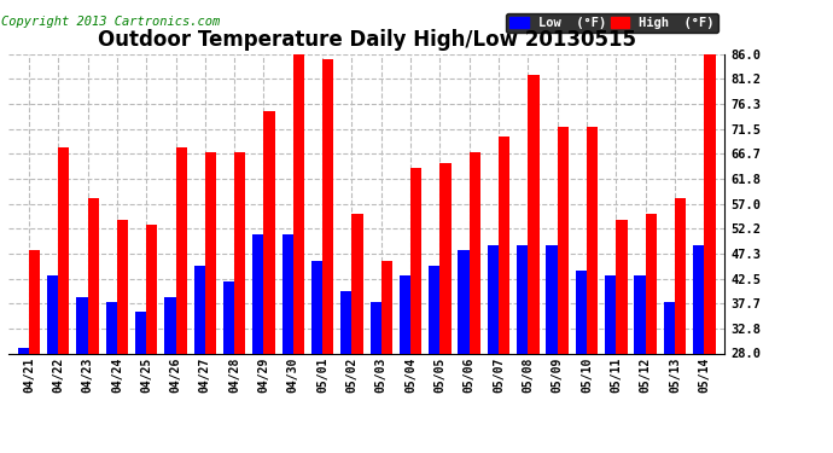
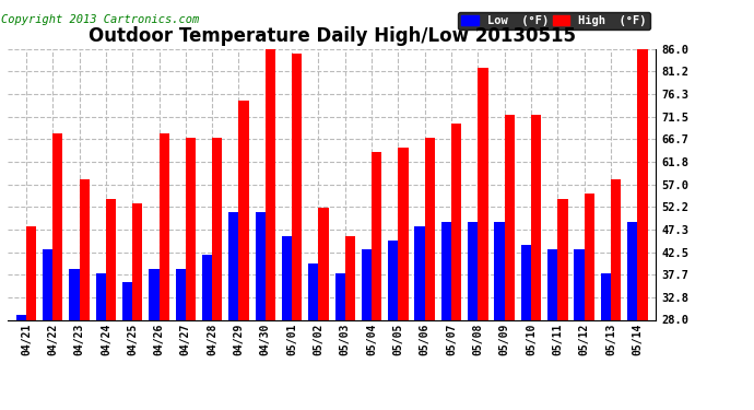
Low (°F)/04/27: 45 -> 39
High (°F)/05/02: 55 -> 52
